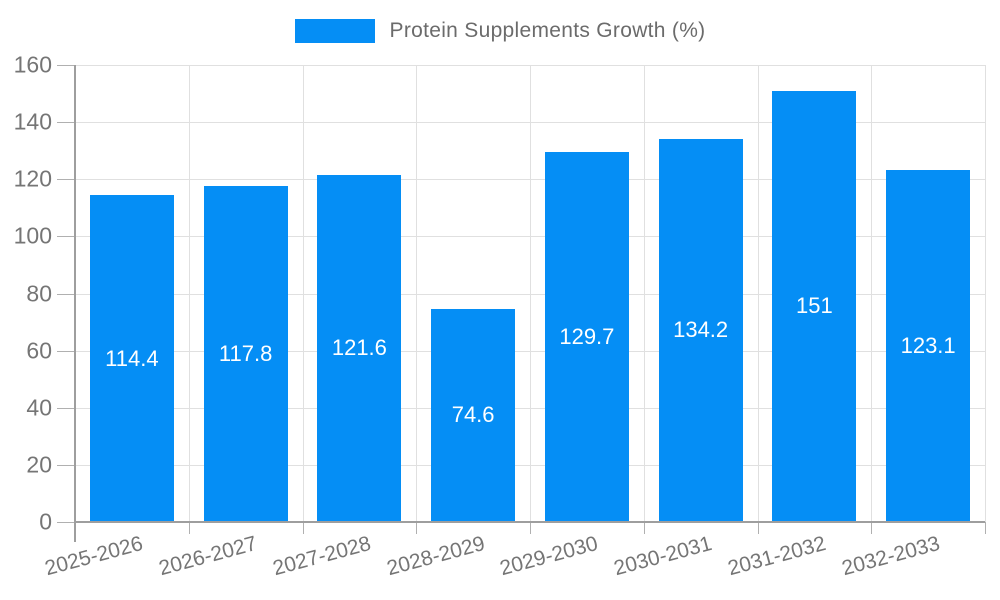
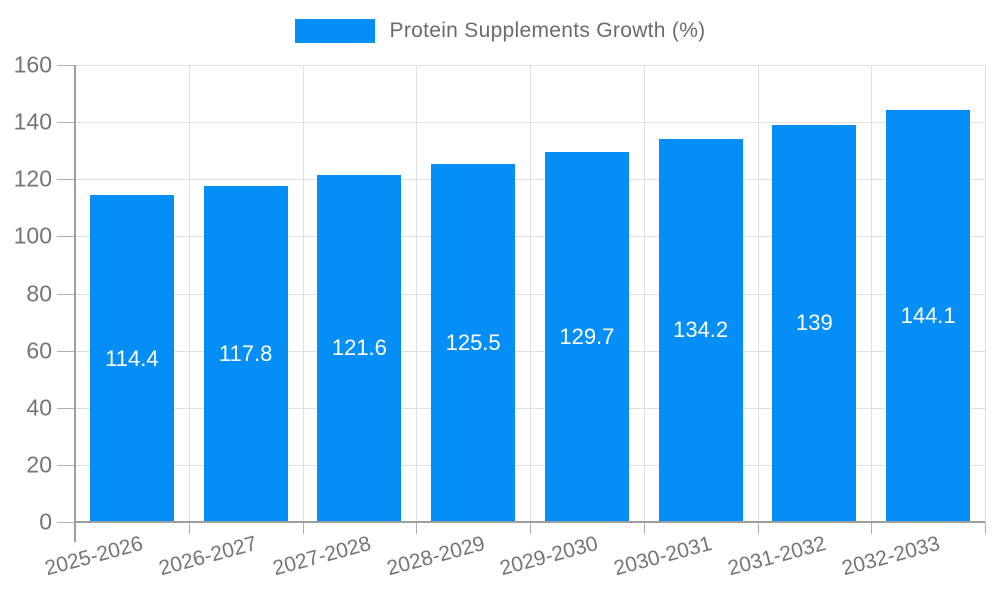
2028-2029: 74.6 -> 125.5
2031-2032: 151 -> 139
2032-2033: 123.1 -> 144.1
